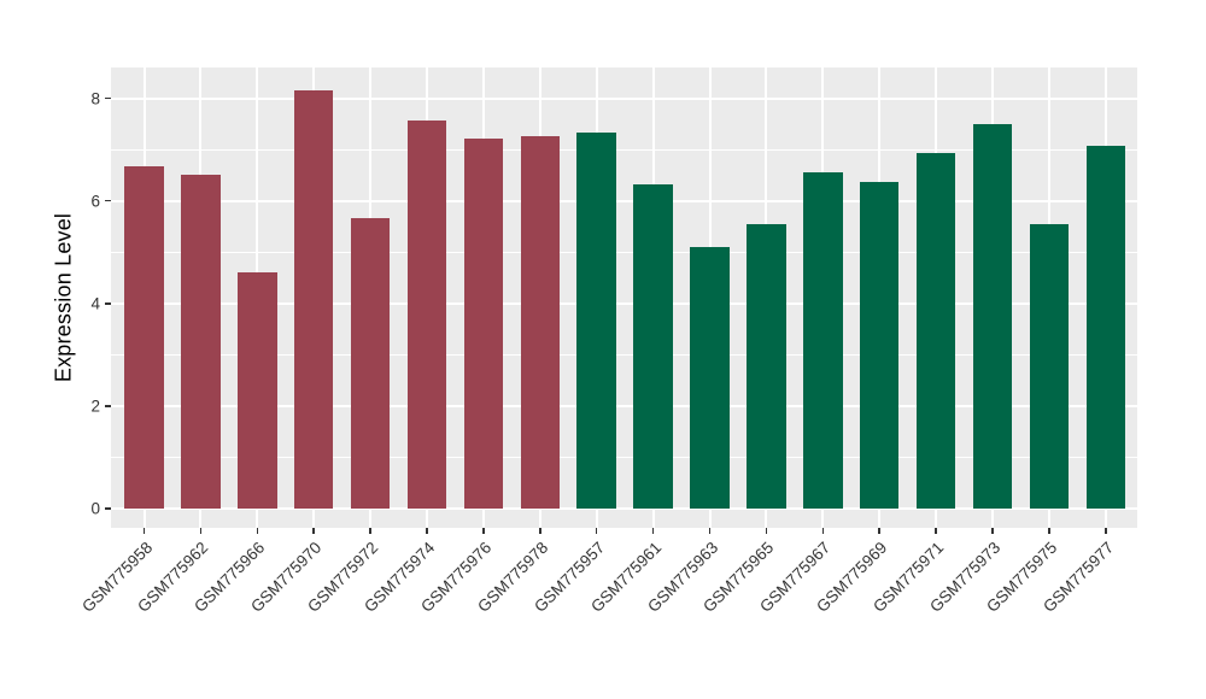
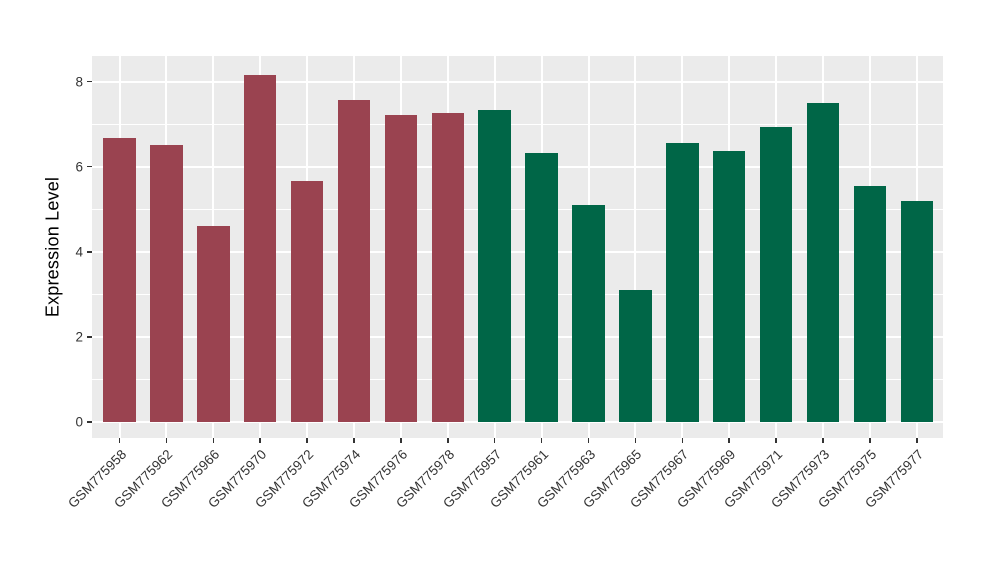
GSM775965: 5.5 -> 3.1
GSM775977: 7.1 -> 5.2
